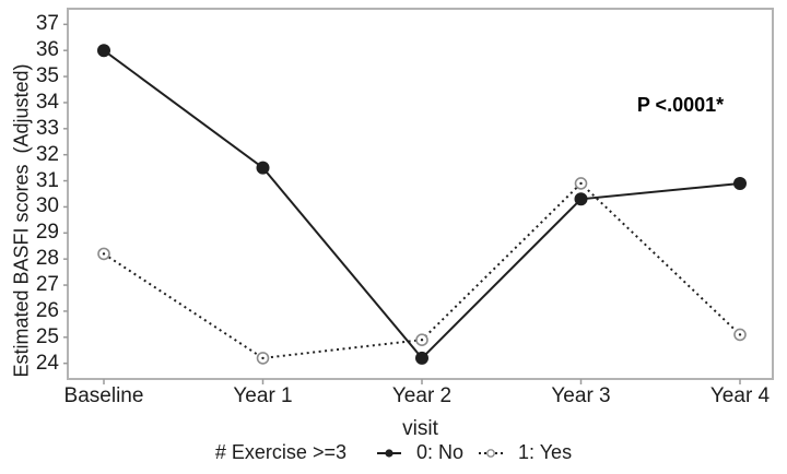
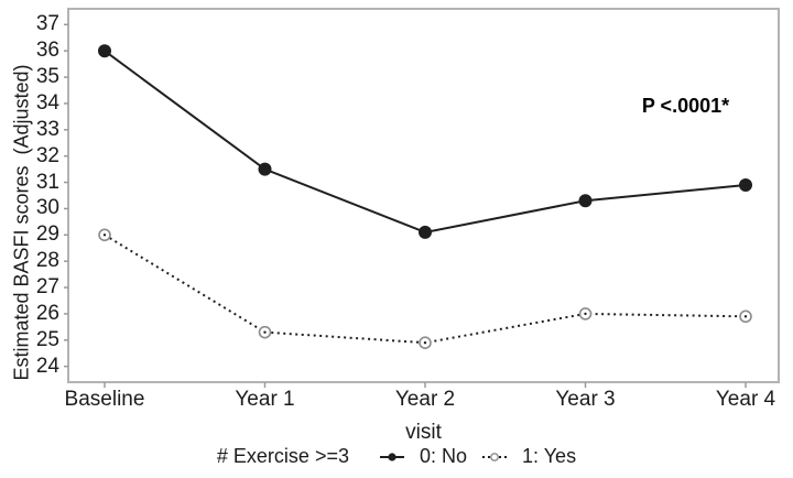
1: Yes/Baseline: 28.2 -> 29.0
1: Yes/Year 1: 24.2 -> 25.3
0: No/Year 2: 24.2 -> 29.1
1: Yes/Year 3: 30.9 -> 26.0
1: Yes/Year 4: 25.1 -> 25.9
